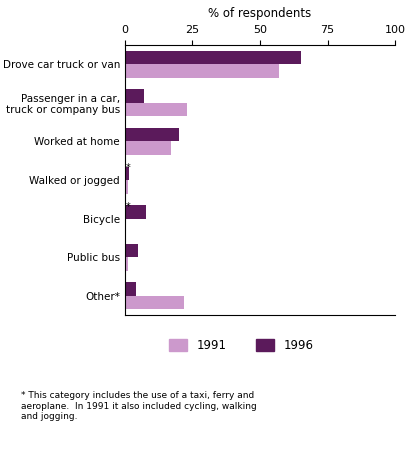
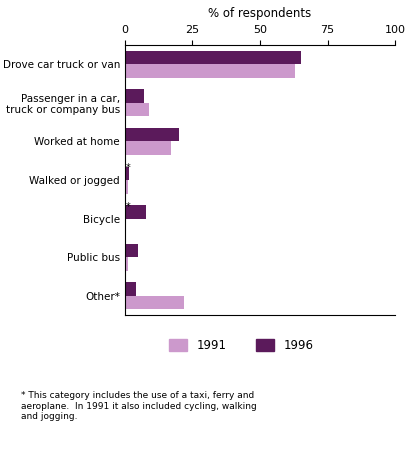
1991/Drove car truck or van: 57.0 -> 63.0
1991/Passenger in a car, truck or company bus: 23.0 -> 9.0
